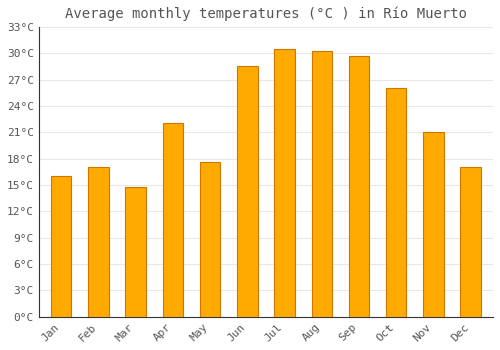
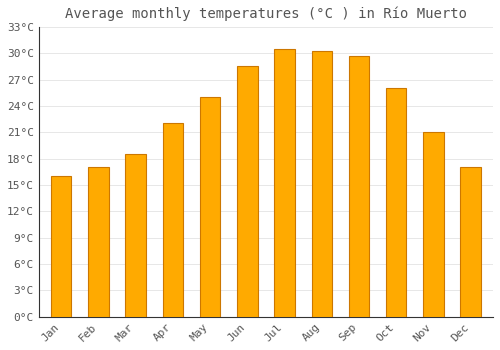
Mar: 14.8°C -> 18.5°C
May: 17.6°C -> 25.0°C
